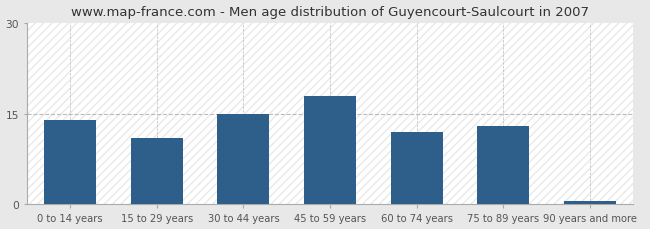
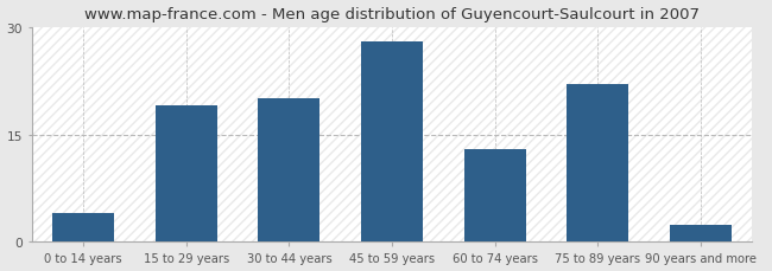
0 to 14 years: 14.0 -> 4.0
15 to 29 years: 11.0 -> 19.0
30 to 44 years: 15.0 -> 20.0
45 to 59 years: 18.0 -> 28.0
60 to 74 years: 12.0 -> 13.0
75 to 89 years: 13.0 -> 22.0
90 years and more: 0.5 -> 2.4
